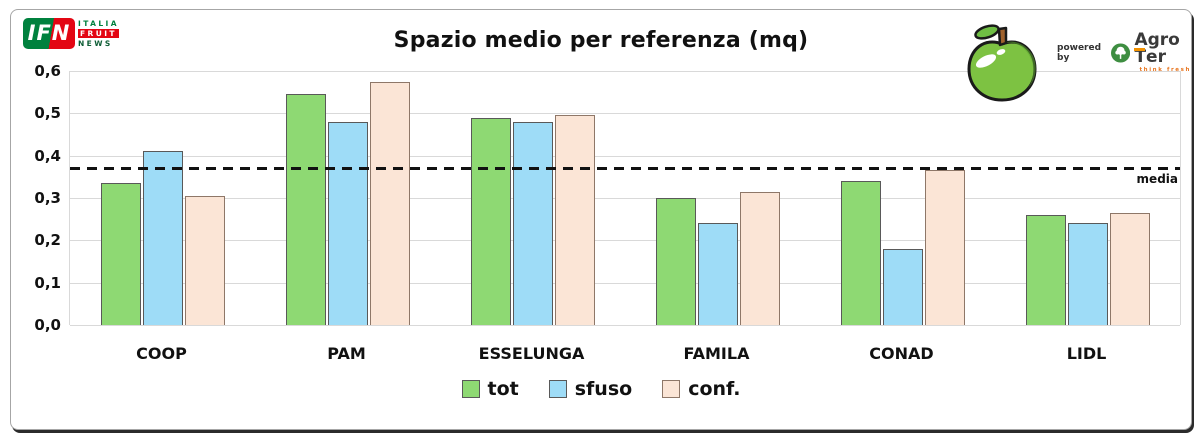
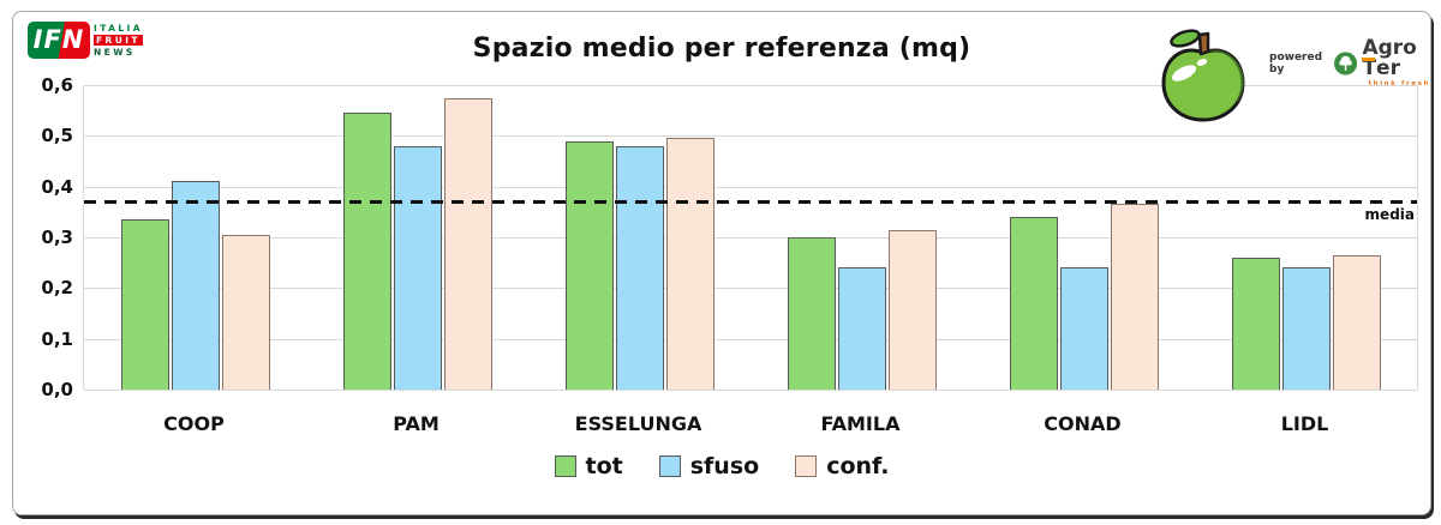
sfuso/CONAD: 0,18 -> 0,24
